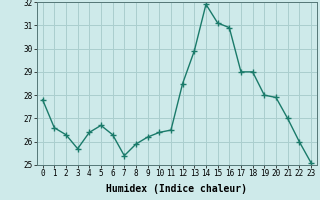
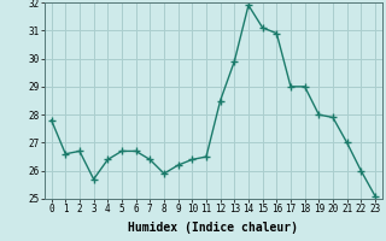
2: 26.3 -> 26.7
6: 26.3 -> 26.7
7: 25.4 -> 26.4
